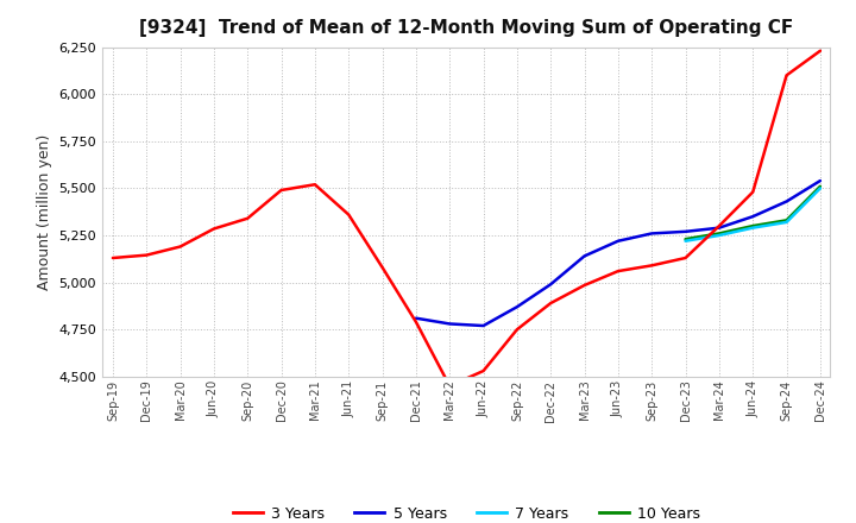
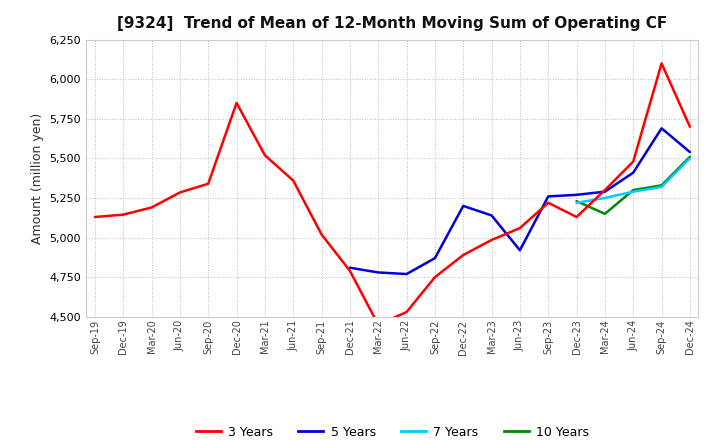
3 Years/Dec-20: 5,490 -> 5,850
3 Years/Sep-21: 5,080 -> 5,020
5 Years/Dec-22: 4,990 -> 5,200
5 Years/Jun-23: 5,220 -> 4,920
3 Years/Sep-23: 5,090 -> 5,220
10 Years/Mar-24: 5,260 -> 5,150
5 Years/Jun-24: 5,350 -> 5,410
5 Years/Sep-24: 5,430 -> 5,690
3 Years/Dec-24: 6,230 -> 5,700
